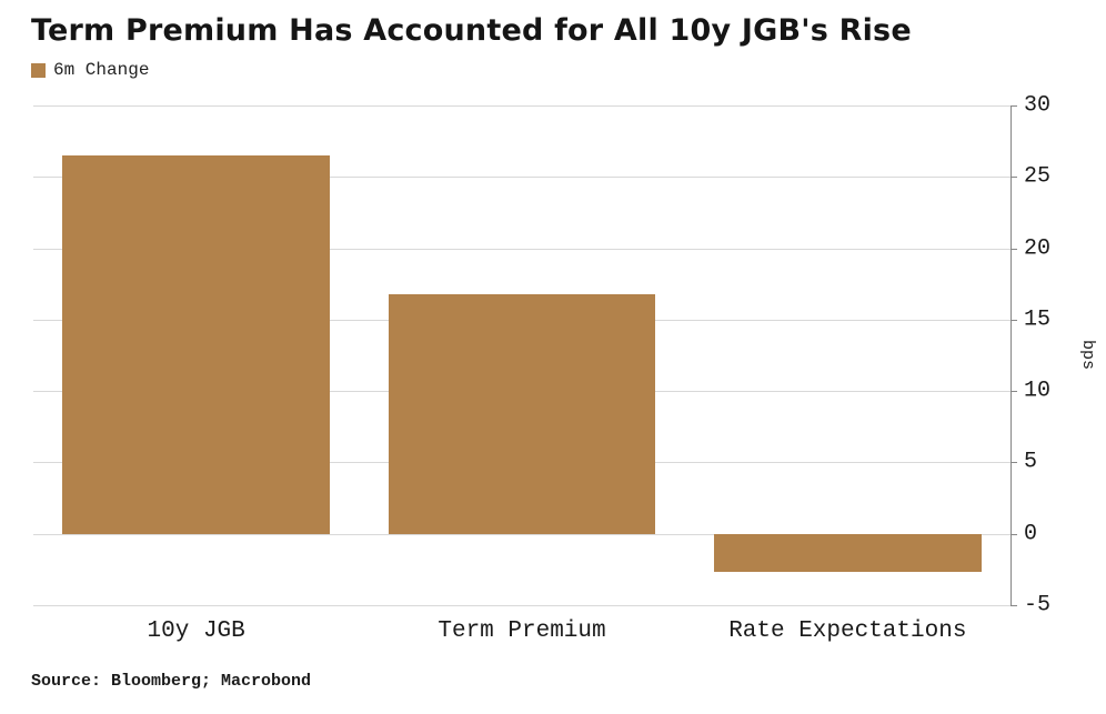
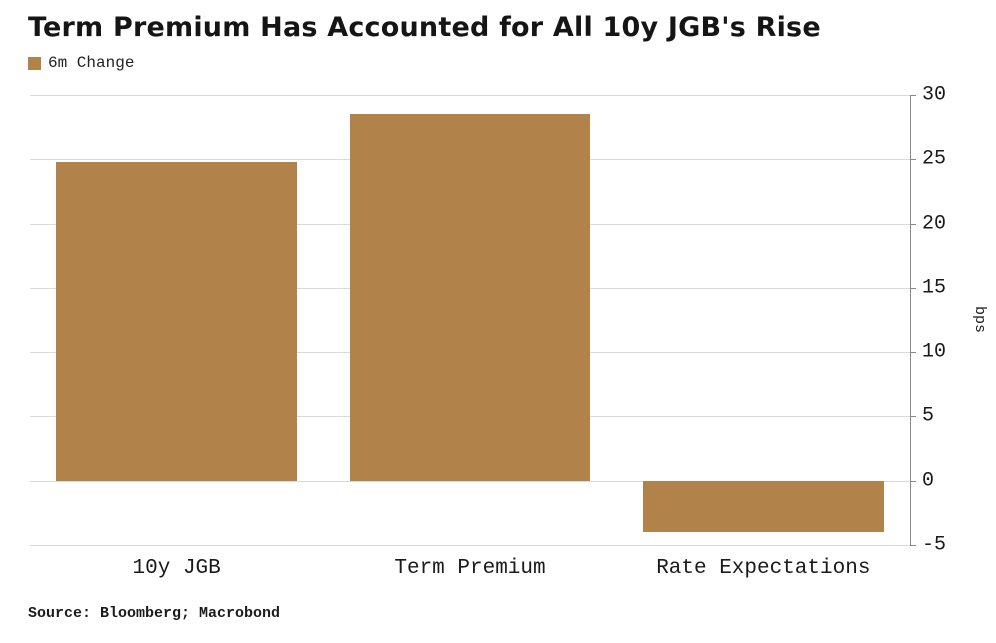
10y JGB: 26.5 -> 24.8
Term Premium: 16.8 -> 28.5
Rate Expectations: -2.7 -> -4.0
